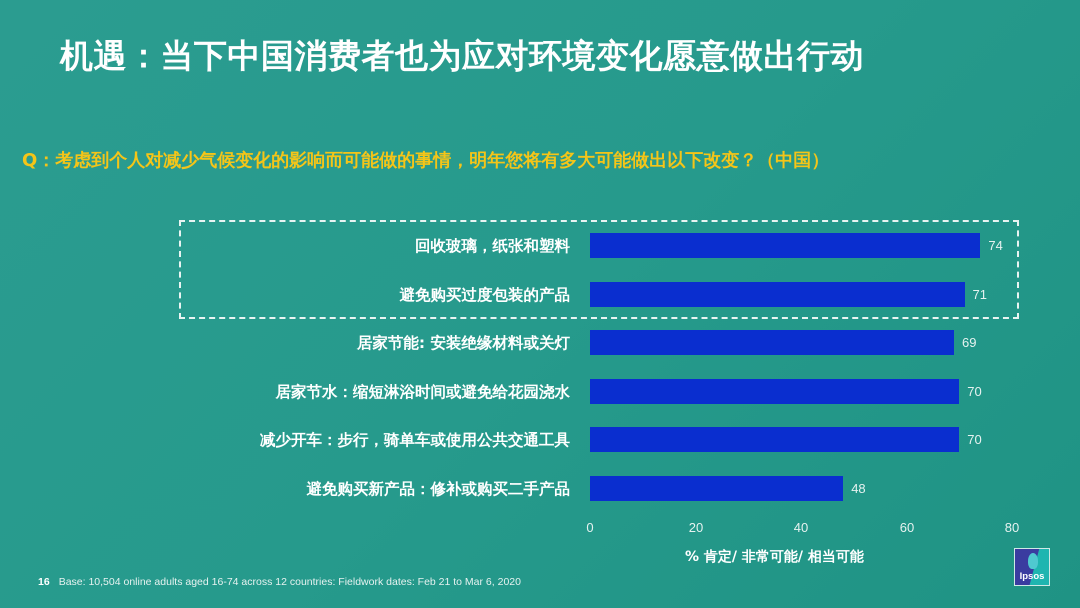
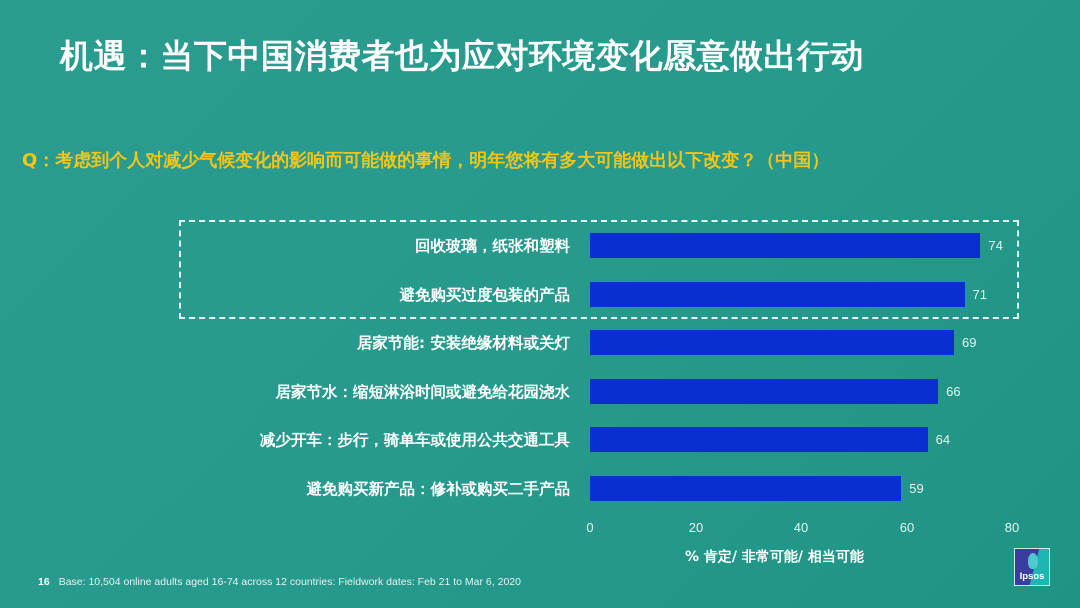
居家节水：缩短淋浴时间或避免给花园浇水: 70 -> 66
减少开车：步行，骑单车或使用公共交通工具: 70 -> 64
避免购买新产品：修补或购买二手产品: 48 -> 59
